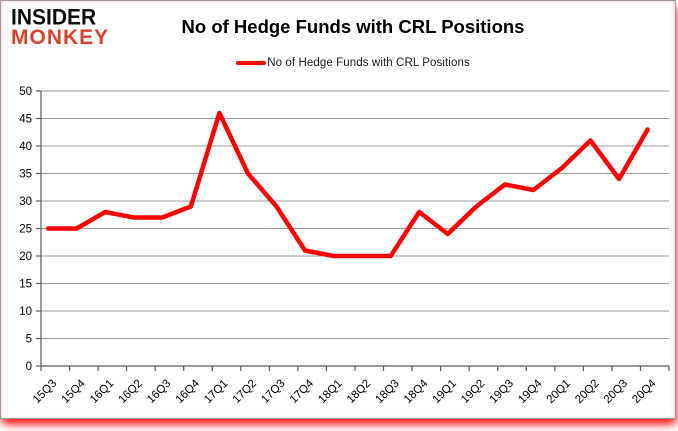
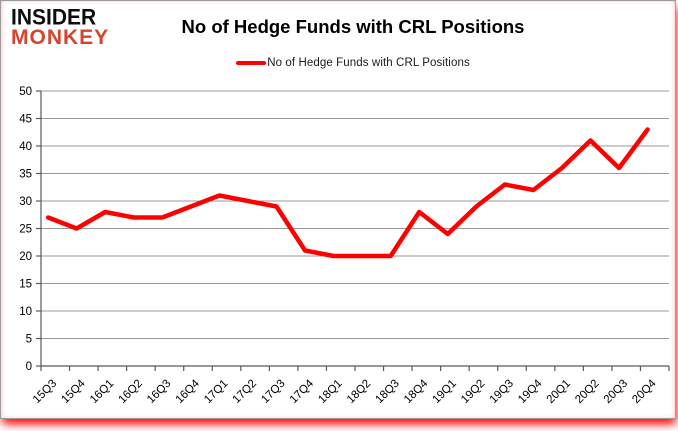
15Q3: 25 -> 27
17Q1: 46 -> 31
17Q2: 35 -> 30
20Q3: 34 -> 36
